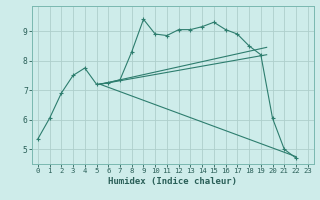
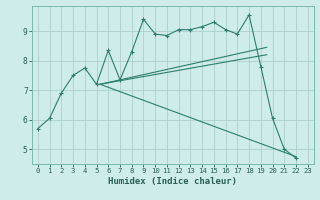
0: 5.35 -> 5.70
6: 7.25 -> 8.35
18: 8.50 -> 9.55
19: 8.20 -> 7.80
